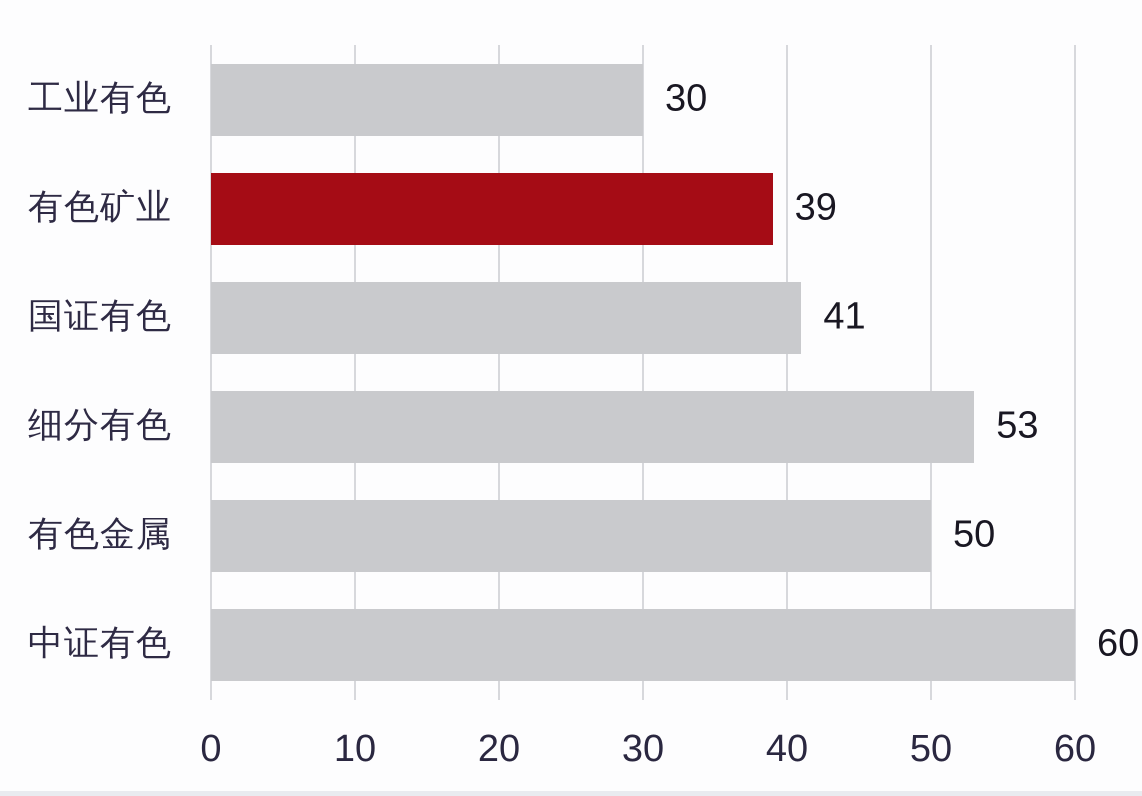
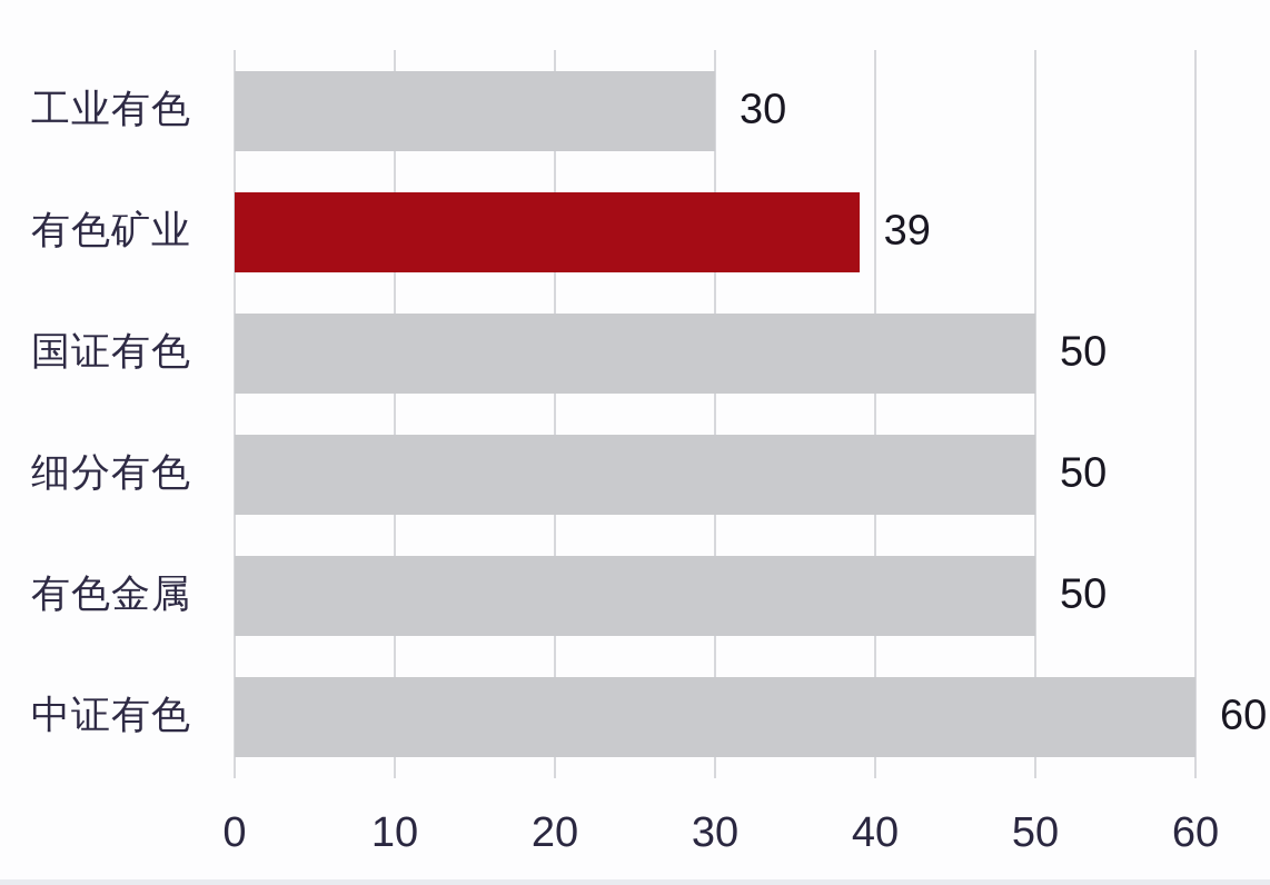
国证有色: 41 -> 50
细分有色: 53 -> 50
